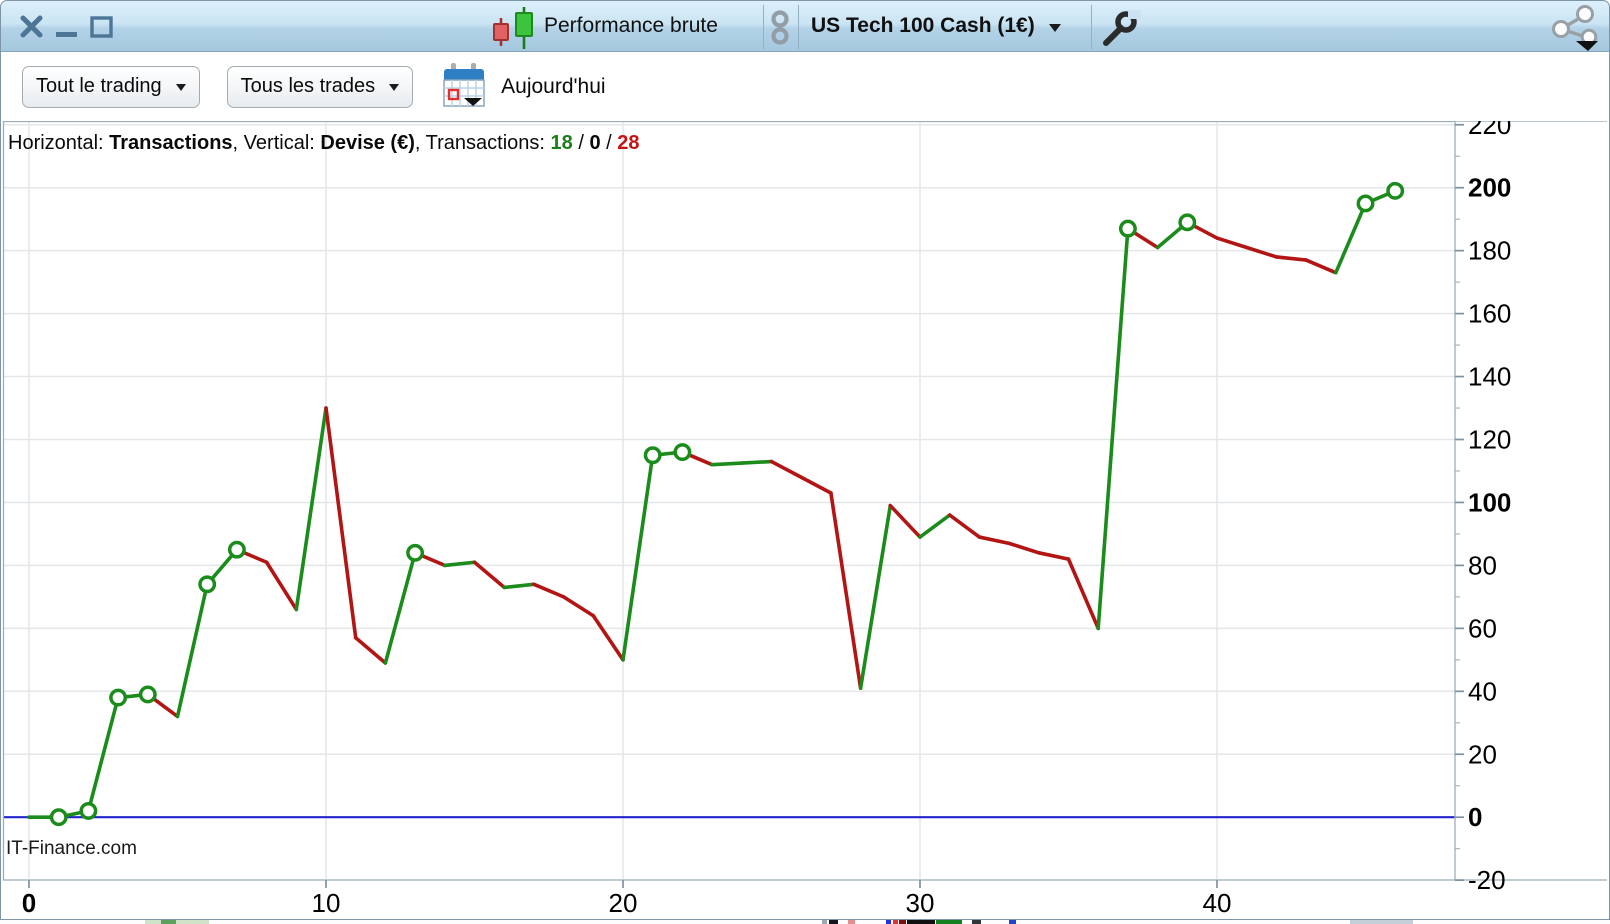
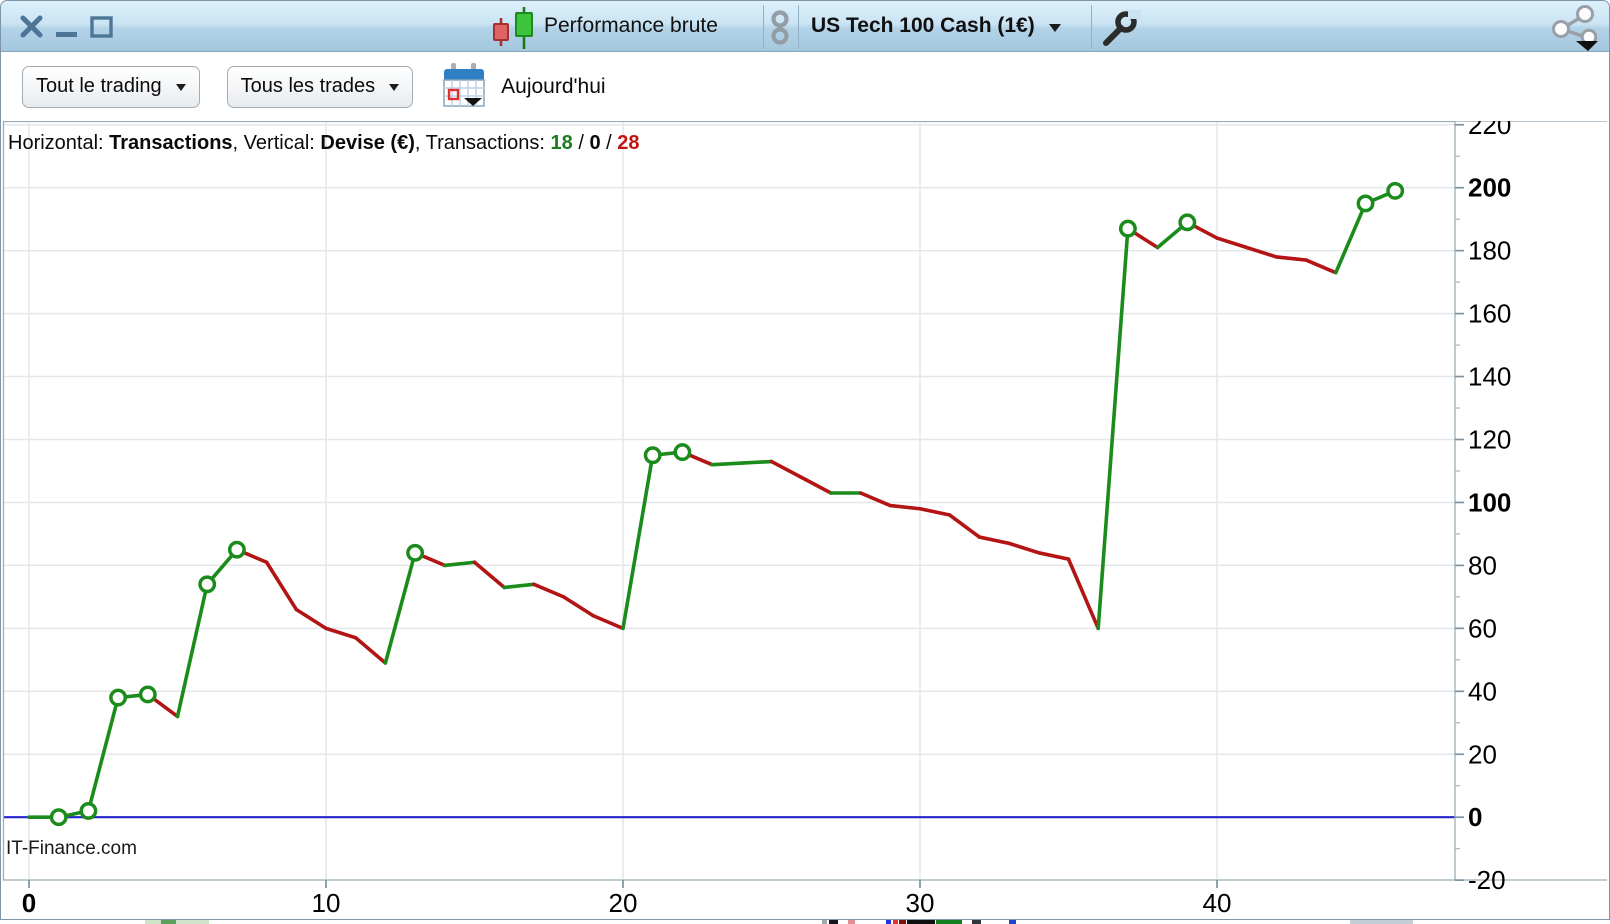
10: 130 -> 60
20: 50 -> 60
28: 41 -> 103
30: 89 -> 98
